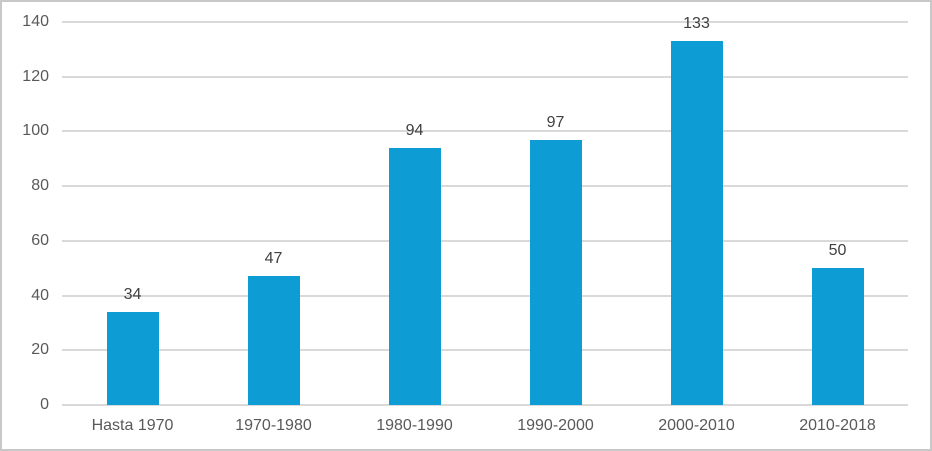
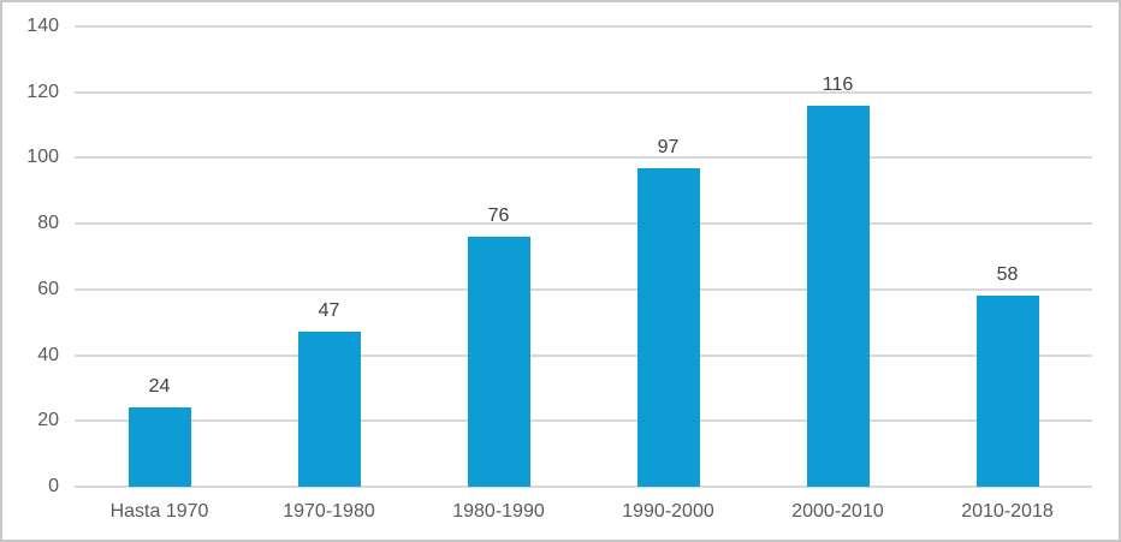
Hasta 1970: 34 -> 24
1980-1990: 94 -> 76
2000-2010: 133 -> 116
2010-2018: 50 -> 58
